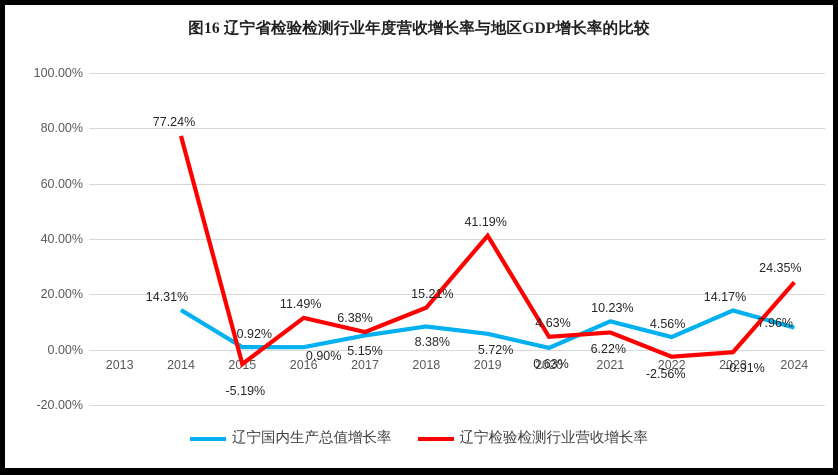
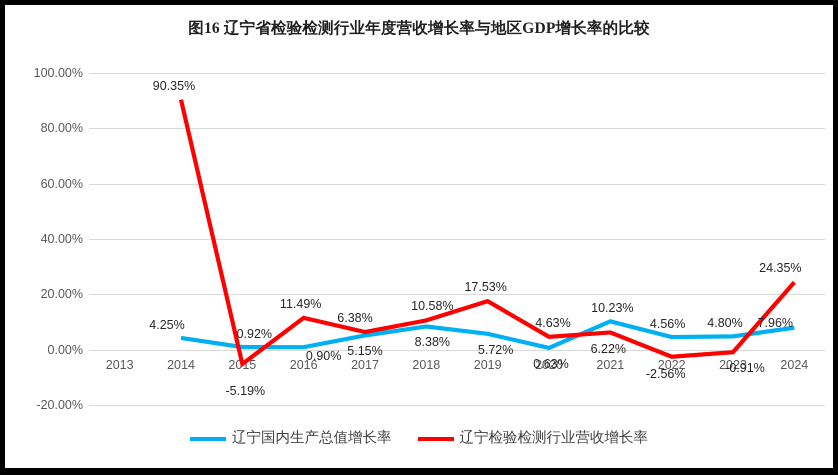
辽宁国内生产总值增长率/2014: 14.31% -> 4.25%
辽宁检验检测行业营收增长率/2014: 77.24% -> 90.35%
辽宁检验检测行业营收增长率/2018: 15.21% -> 10.58%
辽宁检验检测行业营收增长率/2019: 41.19% -> 17.53%
辽宁国内生产总值增长率/2023: 14.17% -> 4.80%
